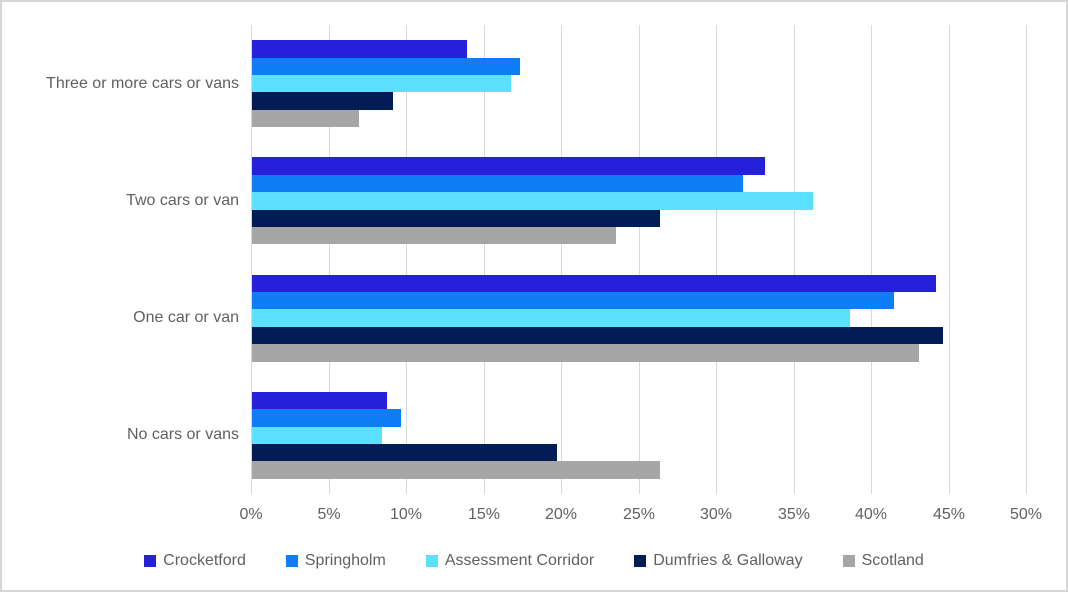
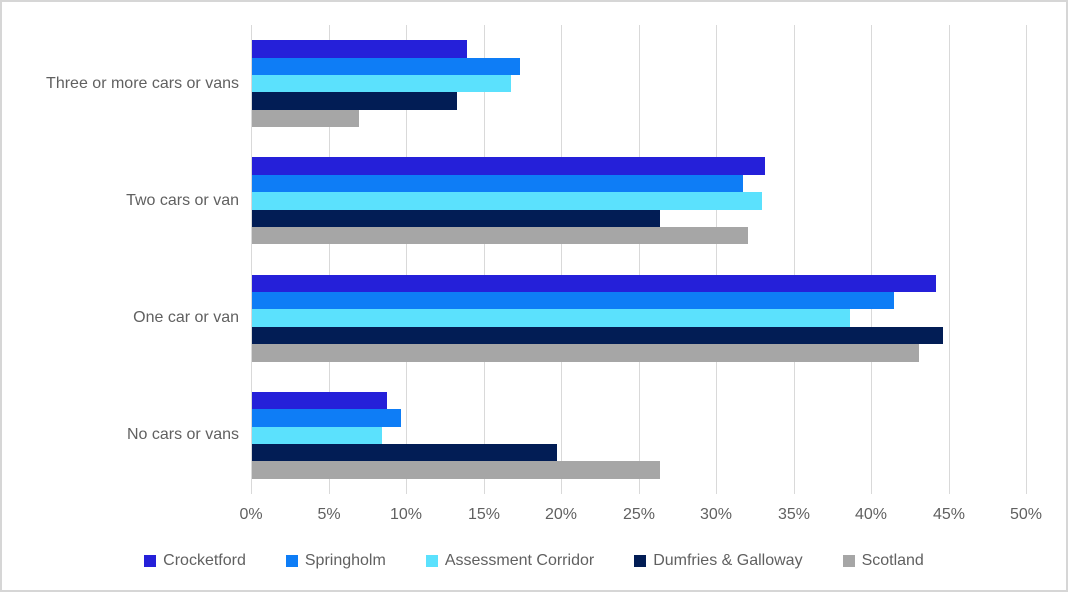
Dumfries & Galloway/Three or more cars or vans: 9.1% -> 13.2%
Assessment Corridor/Two cars or van: 36.2% -> 32.9%
Scotland/Two cars or van: 23.5% -> 32.0%
